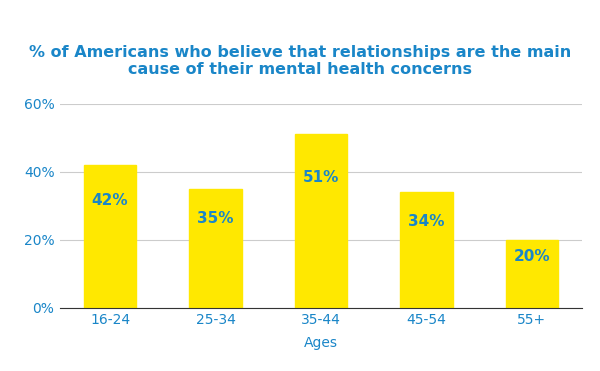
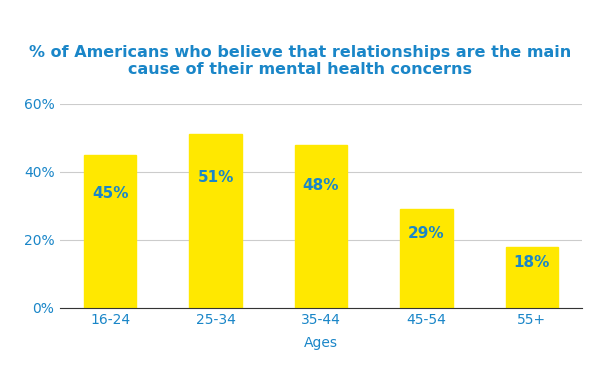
16-24: 42% -> 45%
25-34: 35% -> 51%
35-44: 51% -> 48%
45-54: 34% -> 29%
55+: 20% -> 18%
